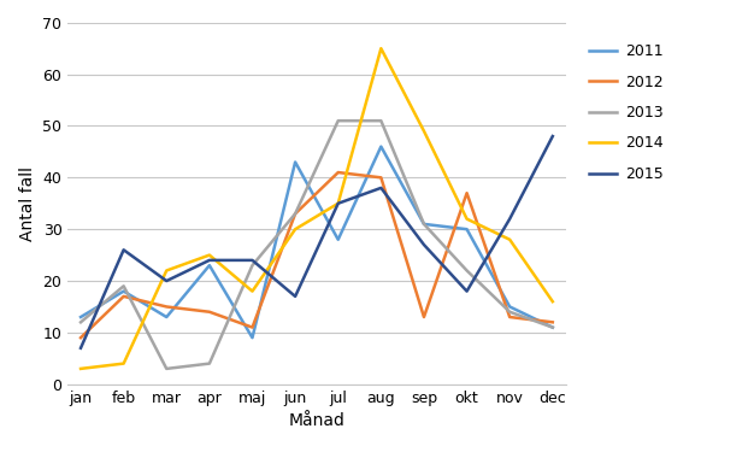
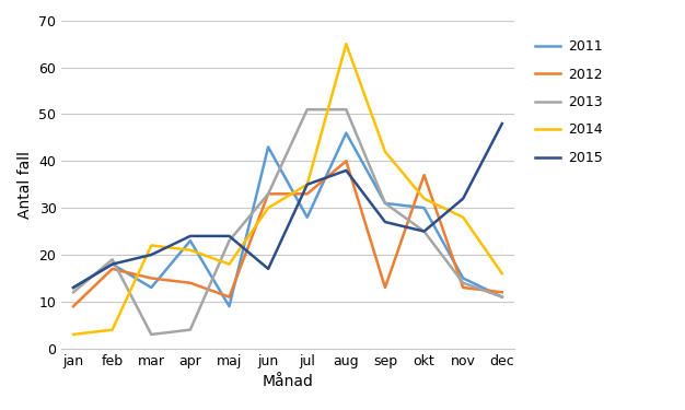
2015/jan: 7 -> 13
2015/feb: 26 -> 18
2014/apr: 25 -> 21
2012/jul: 41 -> 33
2014/sep: 49 -> 42
2013/okt: 22 -> 25
2015/okt: 18 -> 25
